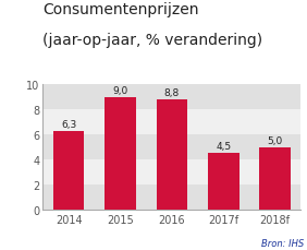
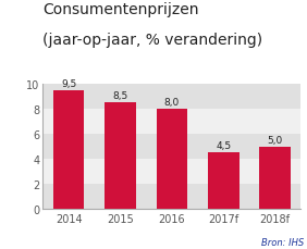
2014: 6,3 -> 9,5
2015: 9,0 -> 8,5
2016: 8,8 -> 8,0
